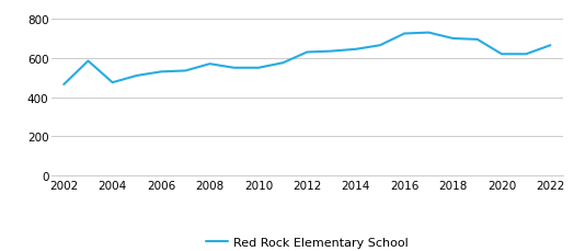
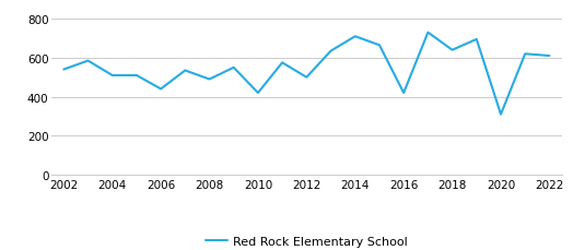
2002: 460 -> 540
2004: 480 -> 510
2006: 530 -> 440
2008: 570 -> 490
2010: 550 -> 420
2012: 630 -> 500
2014: 640 -> 710
2016: 720 -> 420
2018: 700 -> 640
2020: 620 -> 310
2022: 660 -> 610
